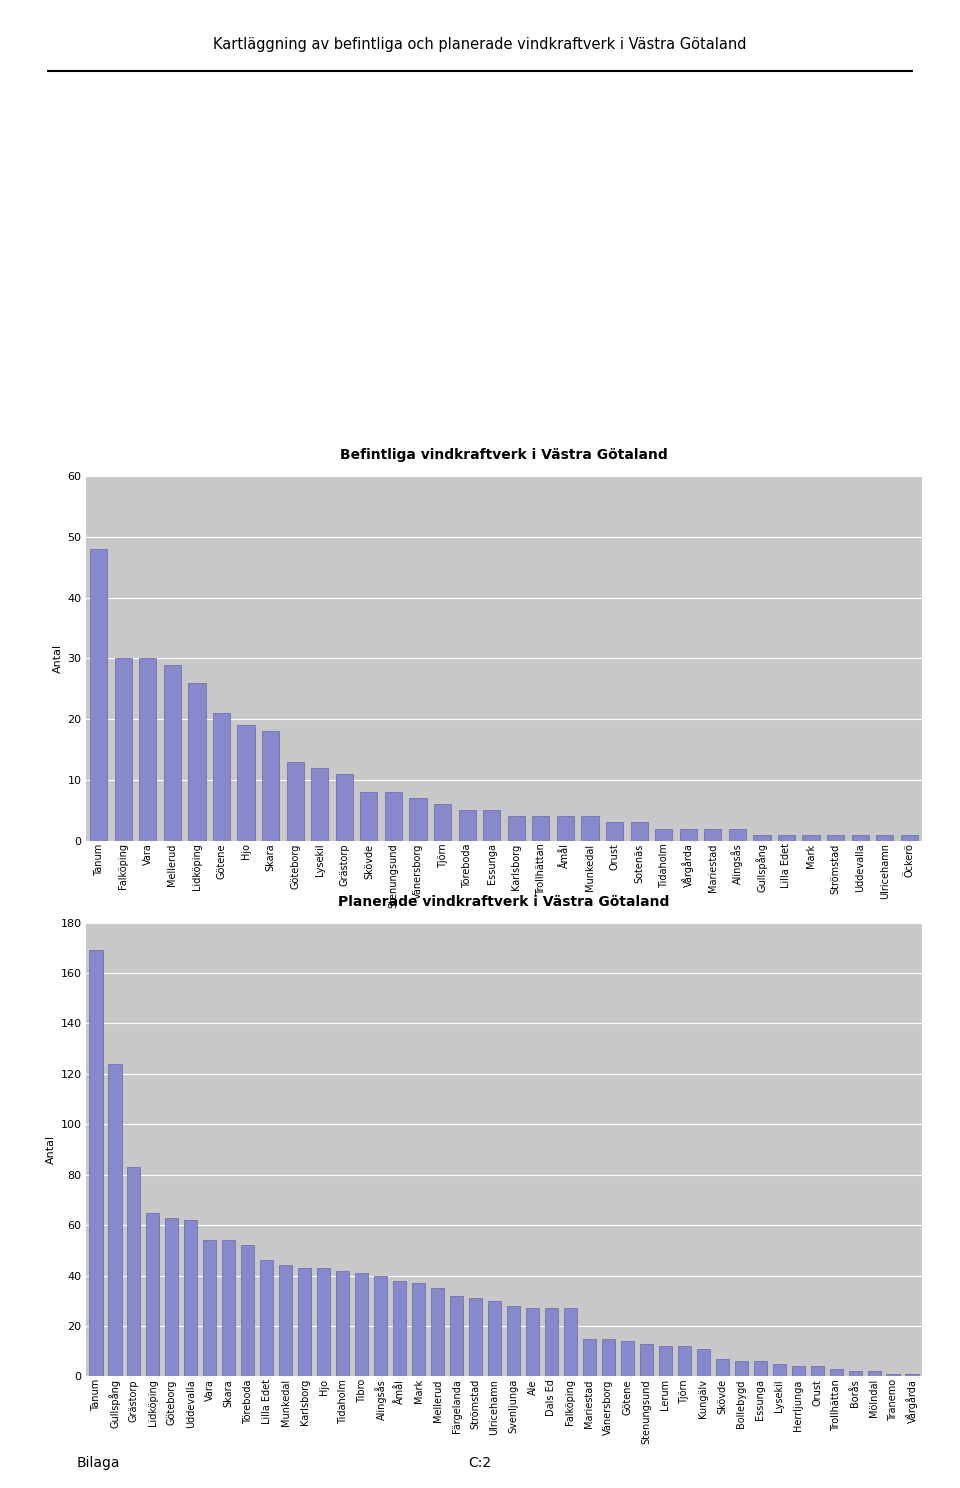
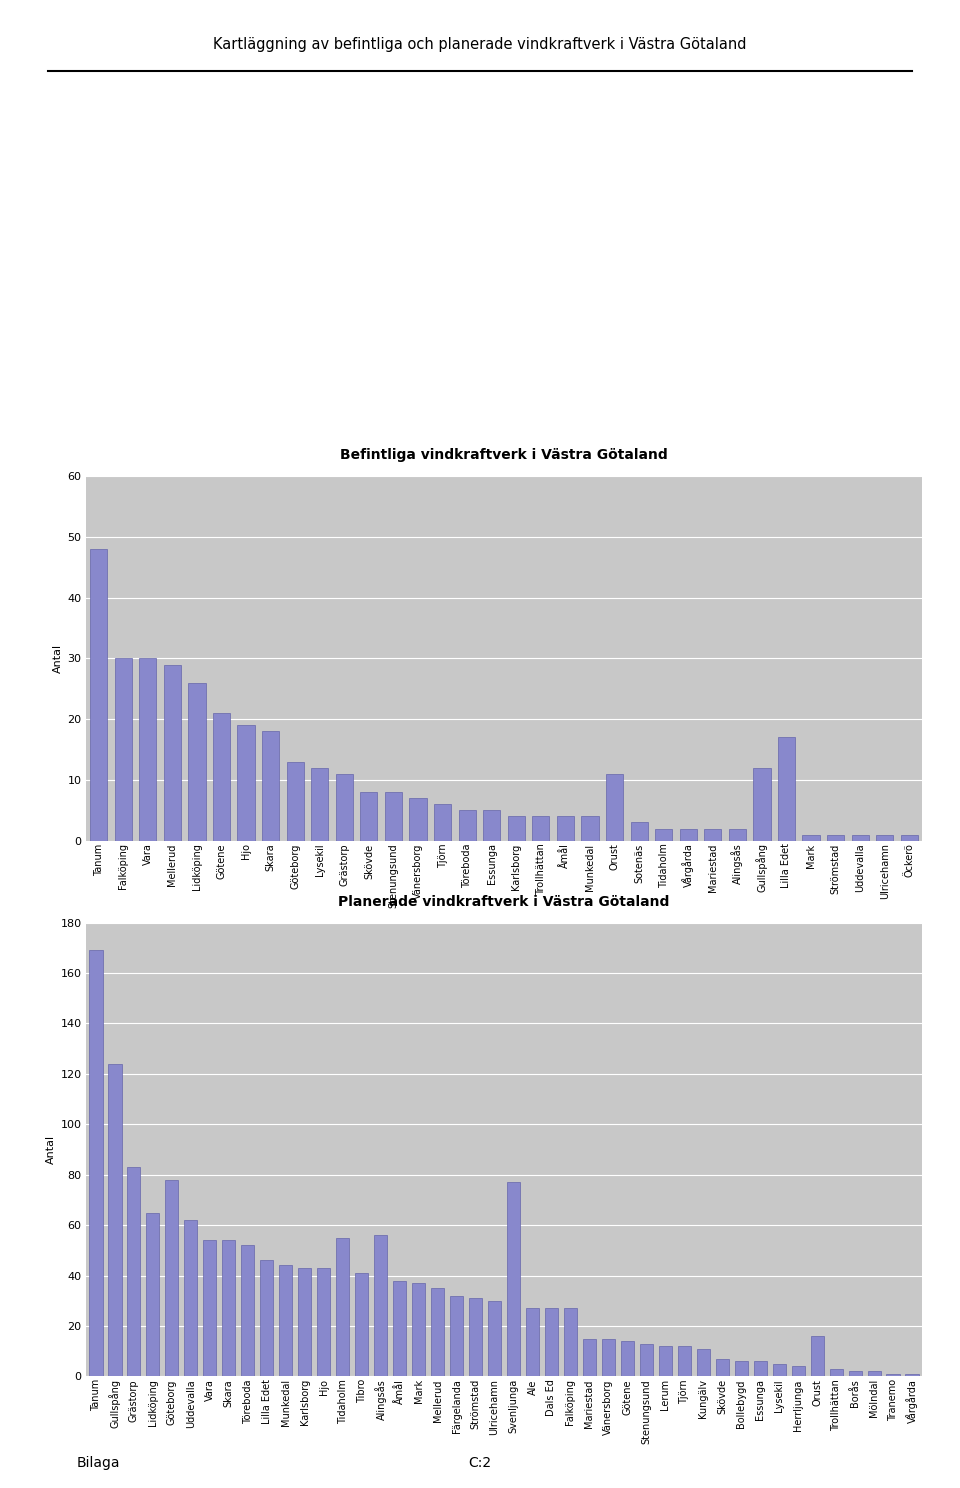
Befintliga vindkraftverk i Västra Götaland/Orust: 3 -> 11
Befintliga vindkraftverk i Västra Götaland/Gullspång: 1 -> 12
Befintliga vindkraftverk i Västra Götaland/Lilla Edet: 1 -> 17
Planerade vindkraftverk i Västra Götaland/Göteborg: 63 -> 78
Planerade vindkraftverk i Västra Götaland/Tidaholm: 42 -> 55
Planerade vindkraftverk i Västra Götaland/Alingsås: 40 -> 56
Planerade vindkraftverk i Västra Götaland/Svenljunga: 28 -> 77
Planerade vindkraftverk i Västra Götaland/Orust: 4 -> 16
